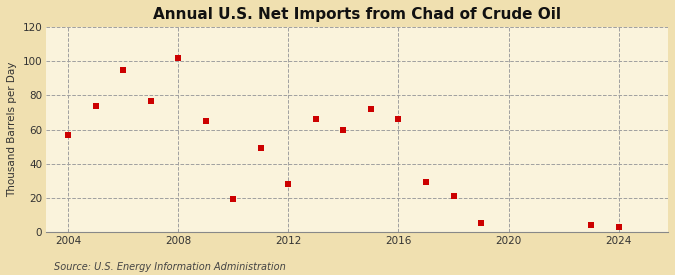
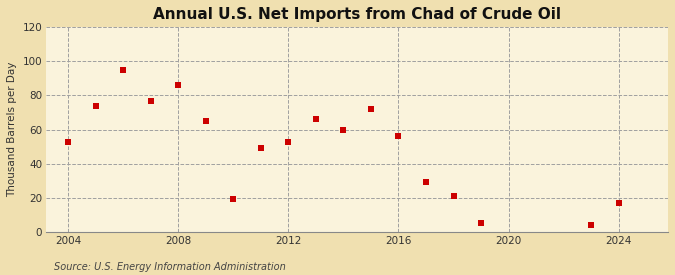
2004: 57 -> 53
2008: 102 -> 86
2012: 28 -> 53
2016: 66 -> 56
2024: 3 -> 17
